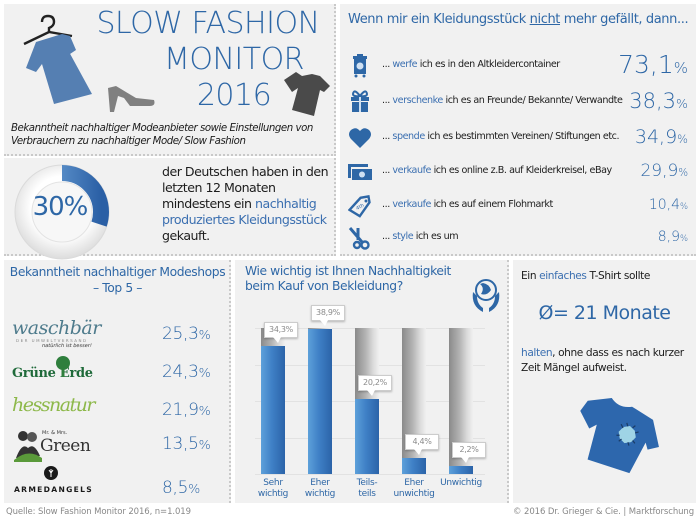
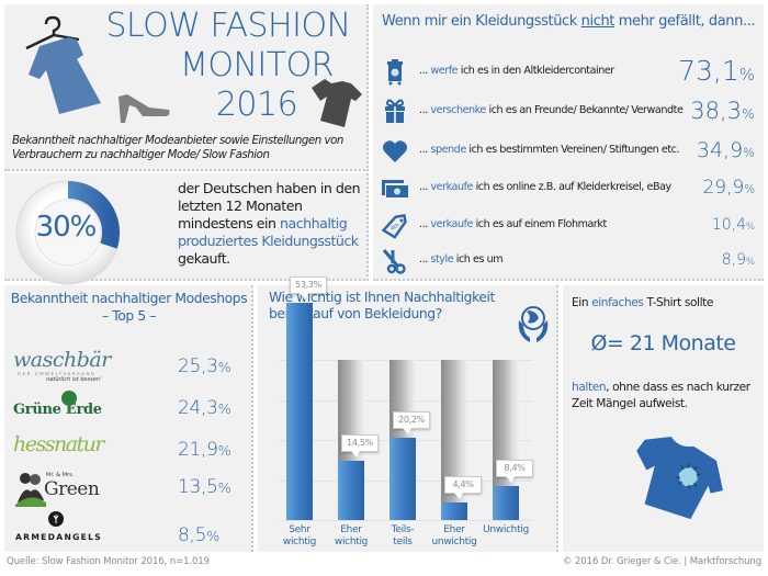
Sehr wichtig: 34,3% -> 53,3%
Eher wichtig: 38,9% -> 14,5%
Unwichtig: 2,2% -> 8,4%
